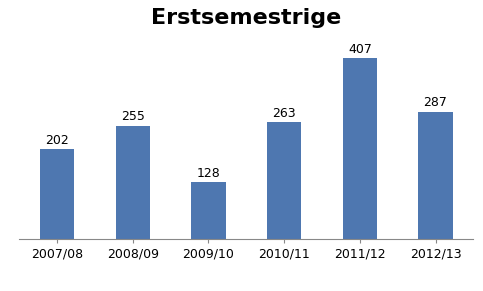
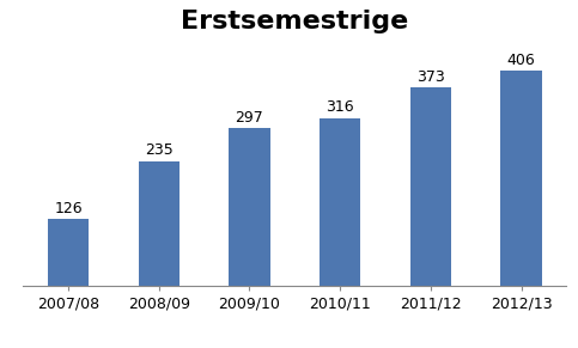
2007/08: 202 -> 126
2008/09: 255 -> 235
2009/10: 128 -> 297
2010/11: 263 -> 316
2011/12: 407 -> 373
2012/13: 287 -> 406
